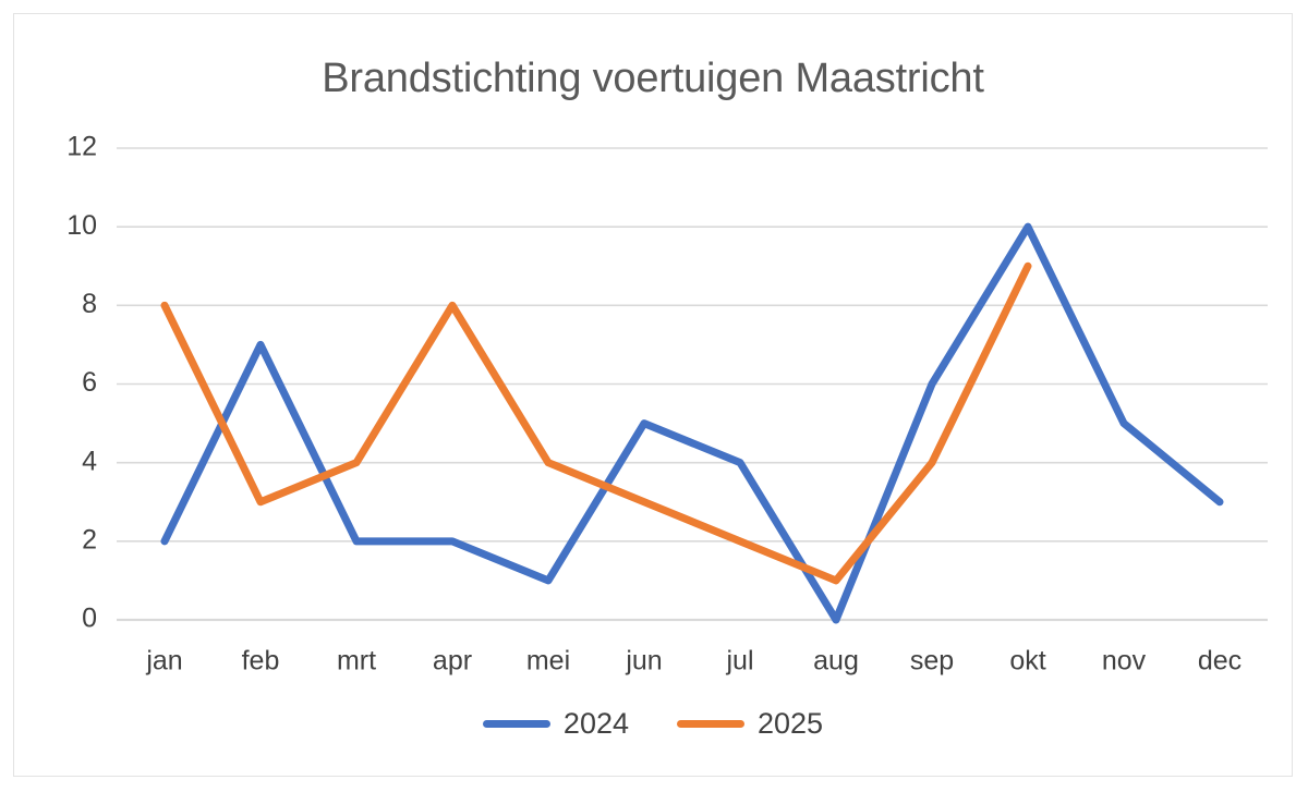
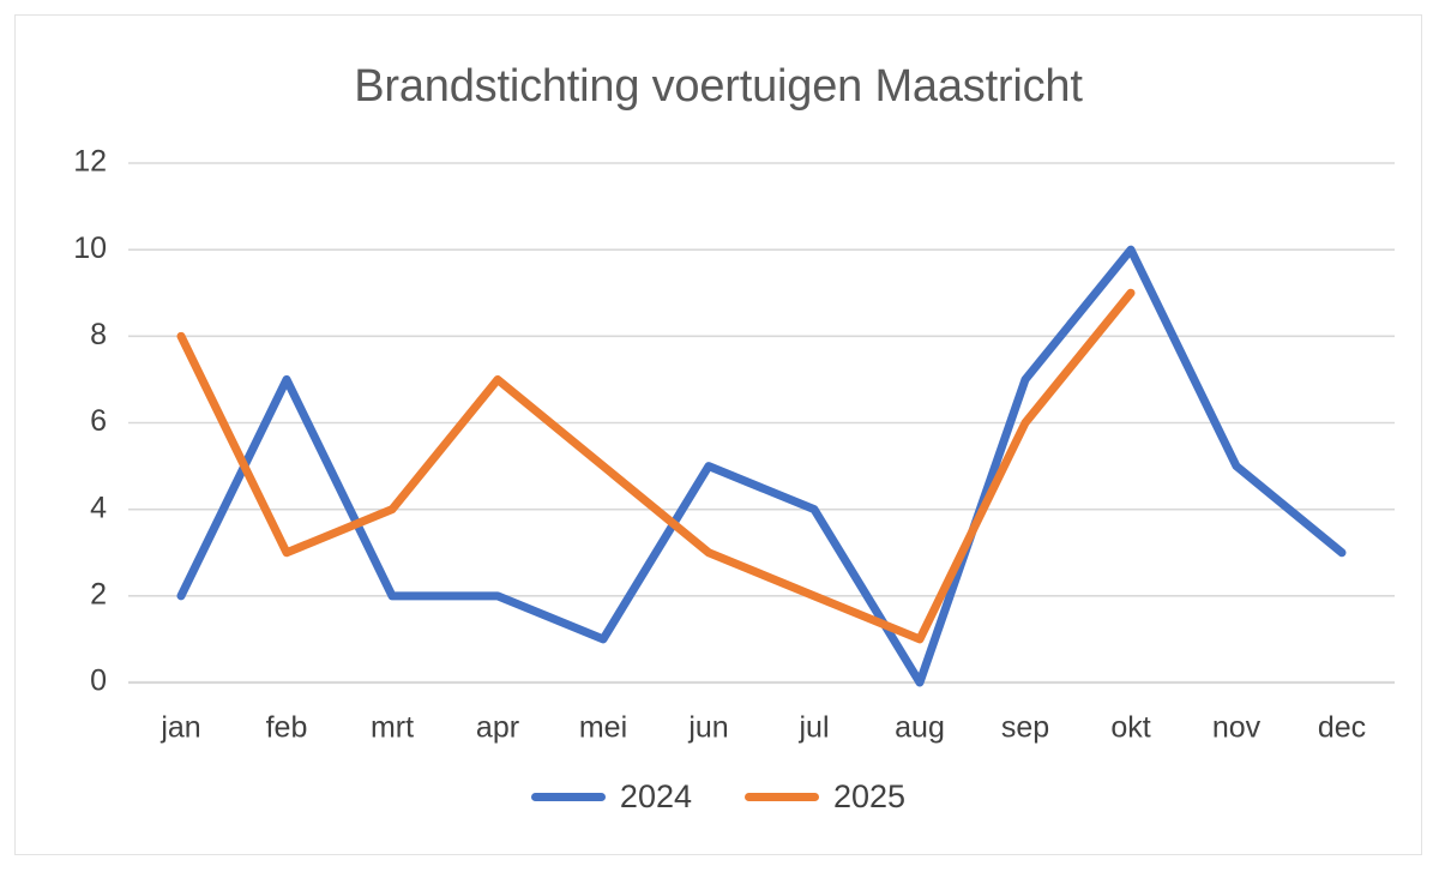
2025/apr: 8 -> 7
2025/mei: 4 -> 5
2024/sep: 6 -> 7
2025/sep: 4 -> 6
